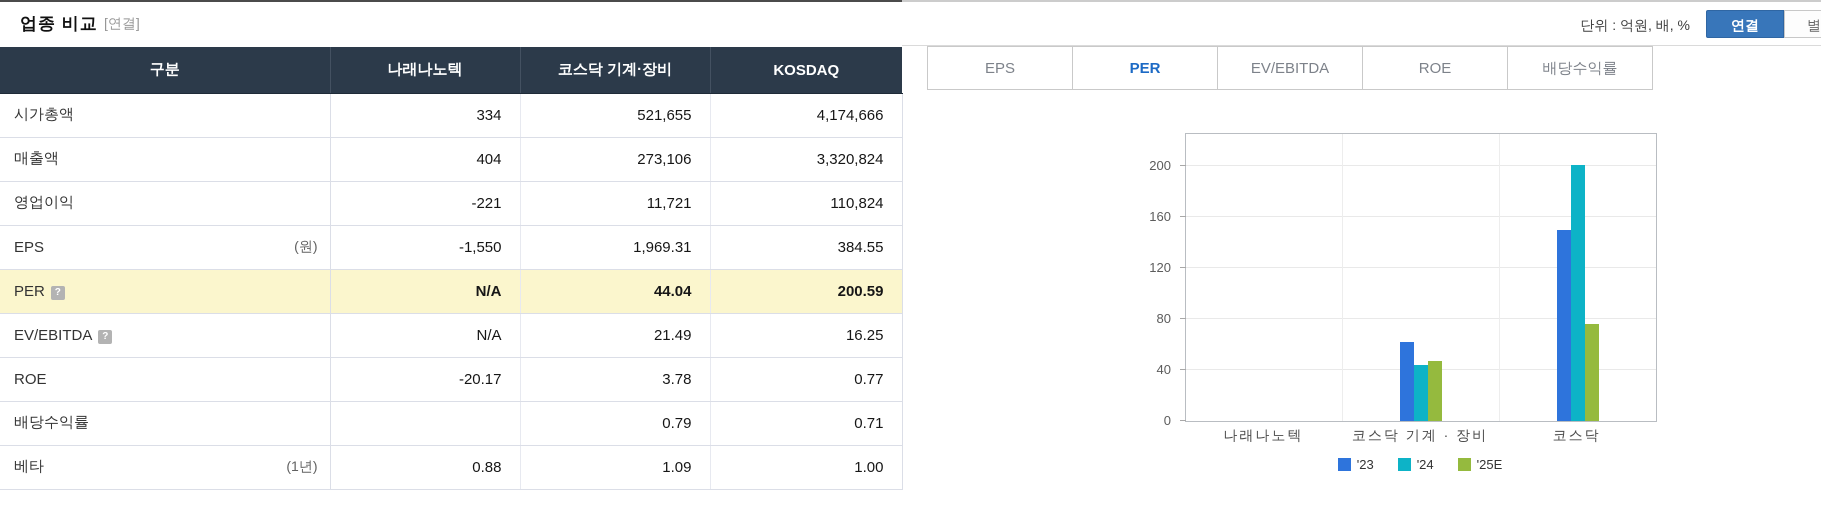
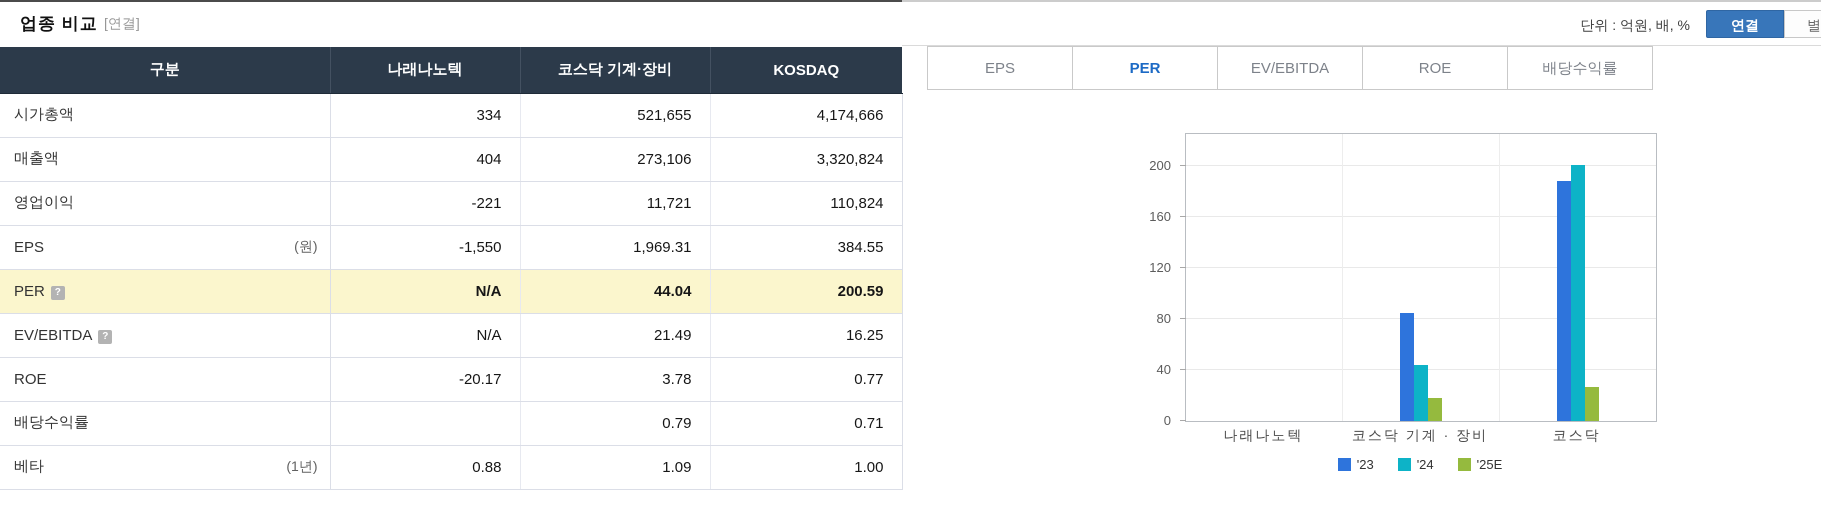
'23/코스닥 기계 · 장비: 62 -> 85
'25E/코스닥 기계 · 장비: 47 -> 18
'23/코스닥: 150 -> 188
'25E/코스닥: 76 -> 27
